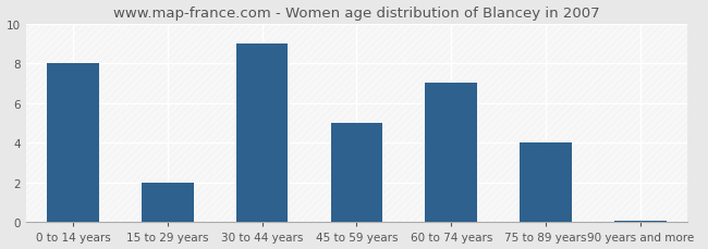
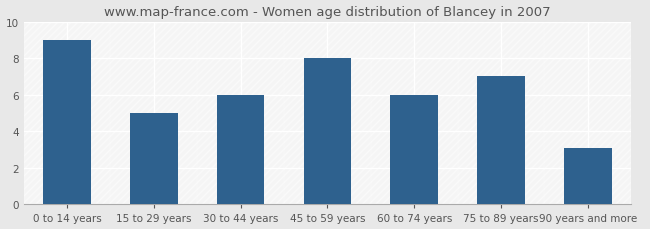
0 to 14 years: 8.0 -> 9.0
15 to 29 years: 2.0 -> 5.0
30 to 44 years: 9.0 -> 6.0
45 to 59 years: 5.0 -> 8.0
60 to 74 years: 7.0 -> 6.0
75 to 89 years: 4.0 -> 7.0
90 years and more: 0.1 -> 3.1
